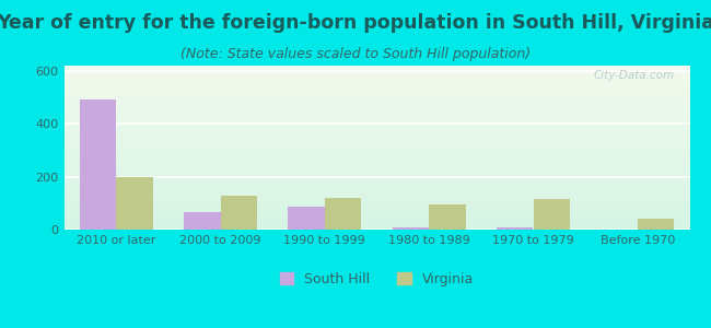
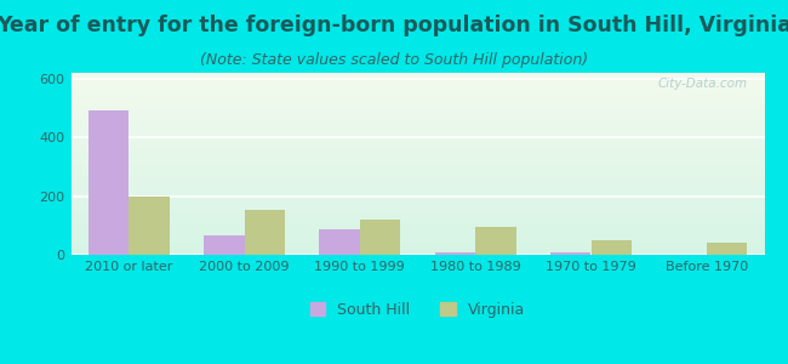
Virginia/2000 to 2009: 130 -> 155
Virginia/1970 to 1979: 115 -> 50
